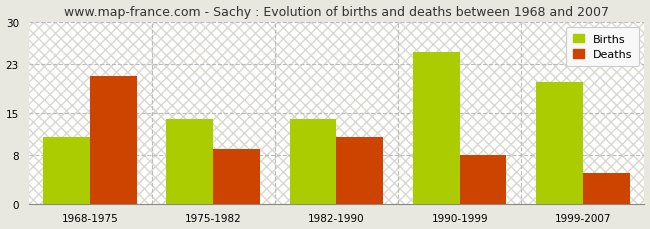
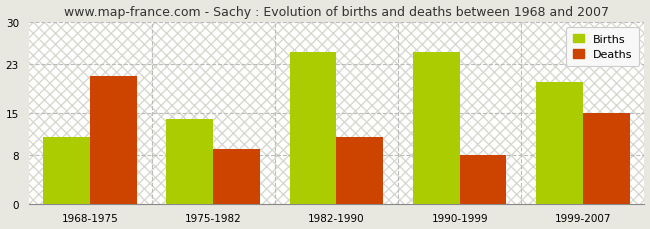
Births/1982-1990: 14 -> 25
Deaths/1999-2007: 5 -> 15
